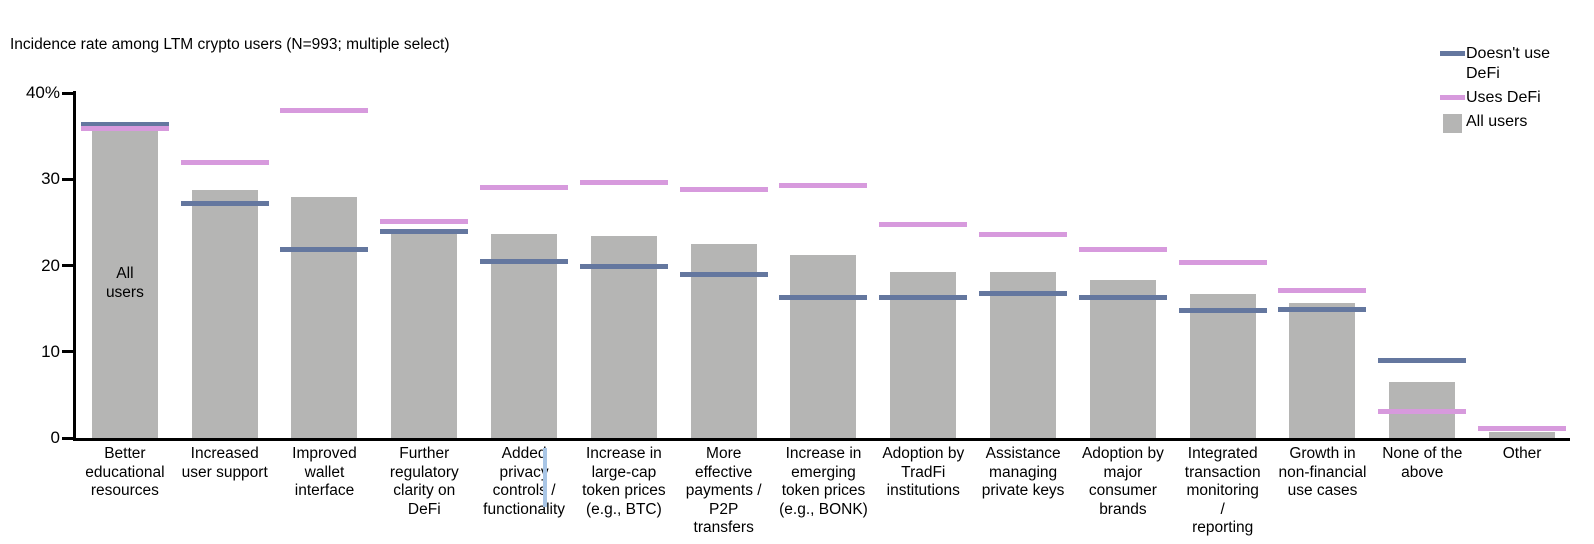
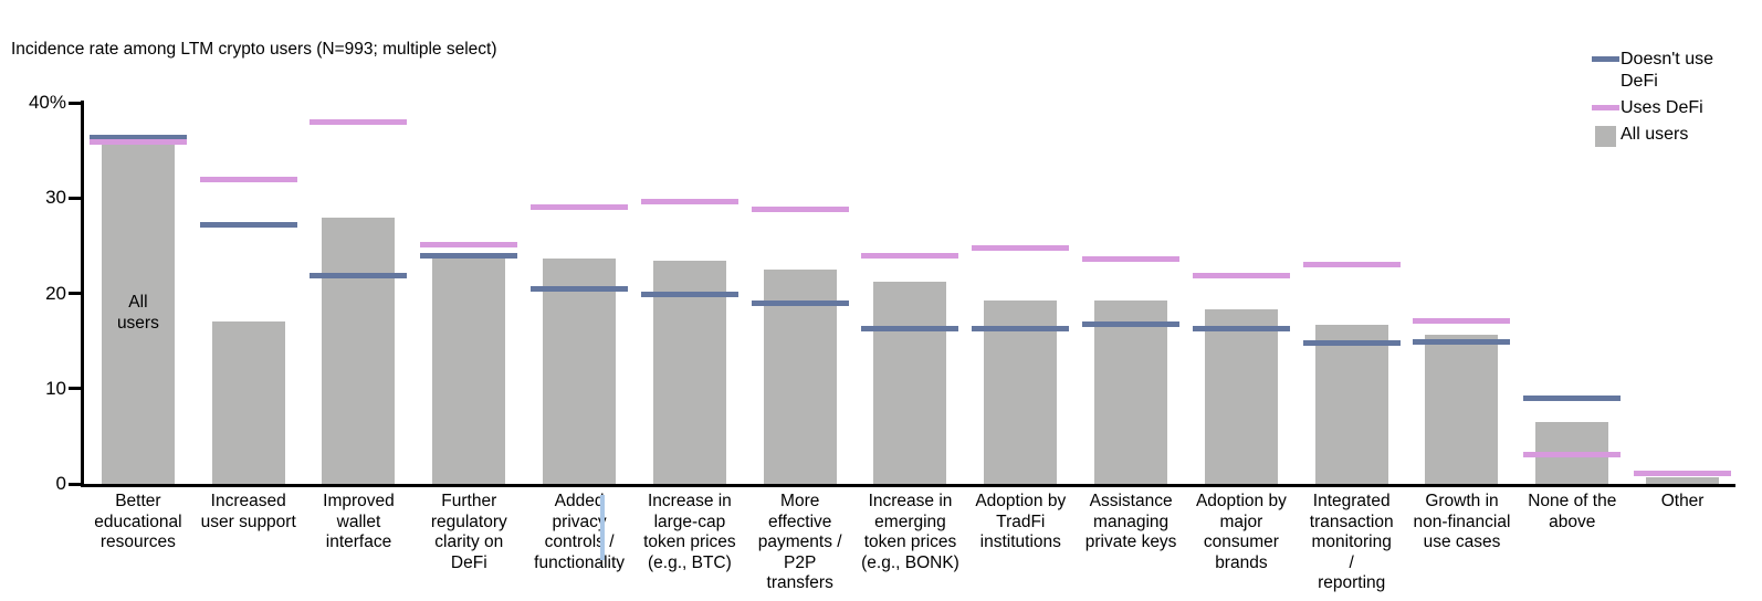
All users/Increased user support: 29% -> 17%
Uses DeFi/Increase in emerging token prices (e.g., BONK): 29% -> 24%
Uses DeFi/Integrated transaction monitoring / reporting: 20% -> 23%
